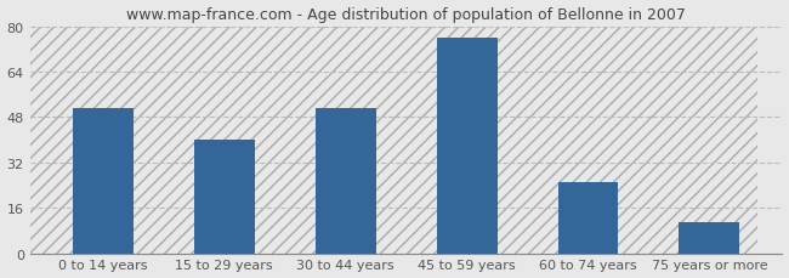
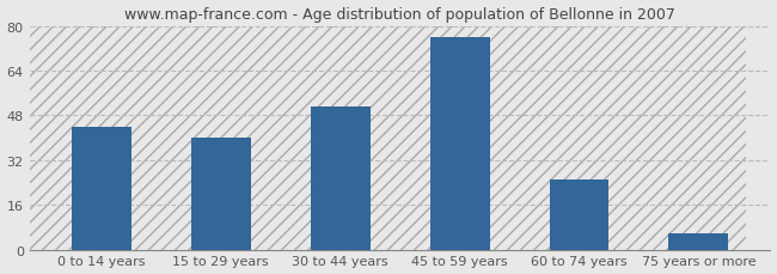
0 to 14 years: 51 -> 44
75 years or more: 11 -> 6
